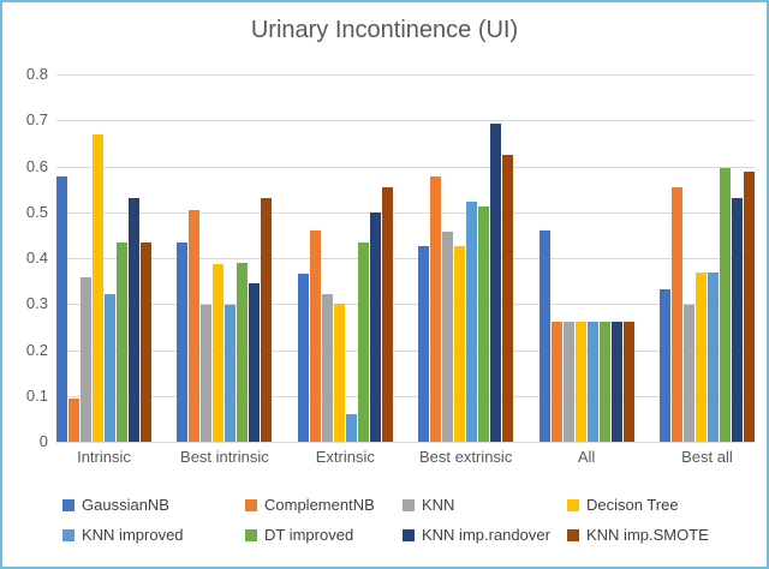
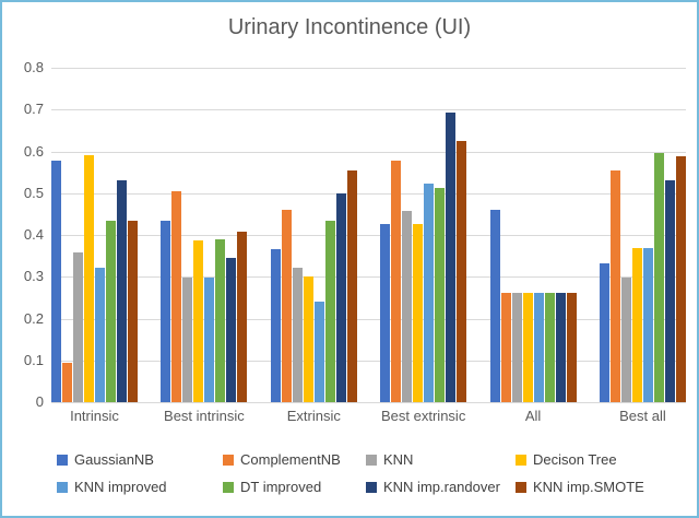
Decison Tree/Intrinsic: 0.67 -> 0.59
KNN imp.SMOTE/Best intrinsic: 0.53 -> 0.41
KNN improved/Extrinsic: 0.06 -> 0.24
